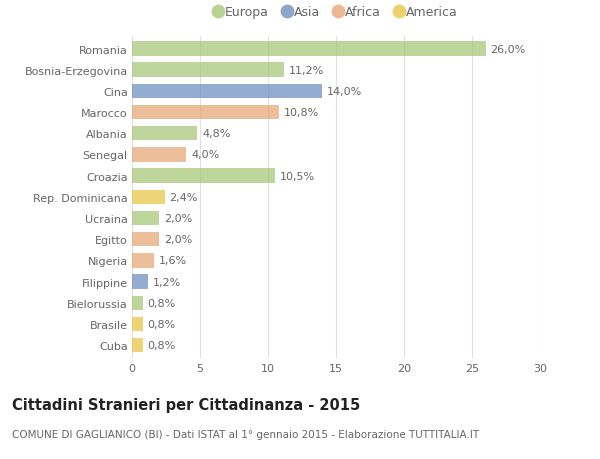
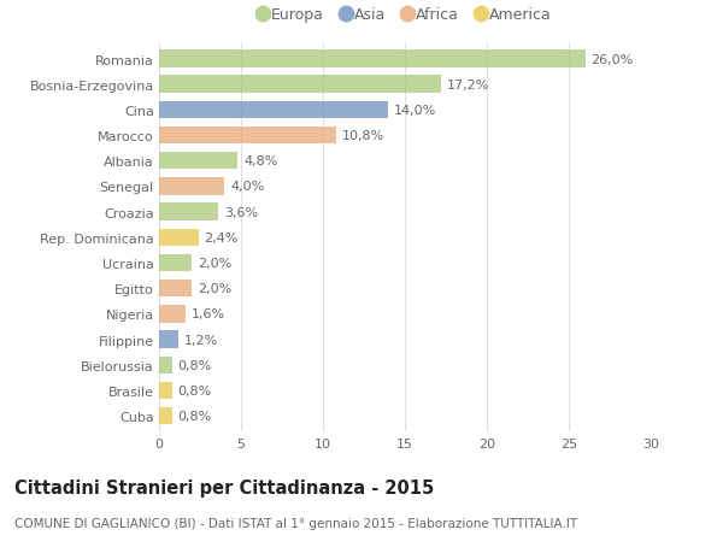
Bosnia-Erzegovina: 11,2% -> 17,2%
Croazia: 10,5% -> 3,6%
